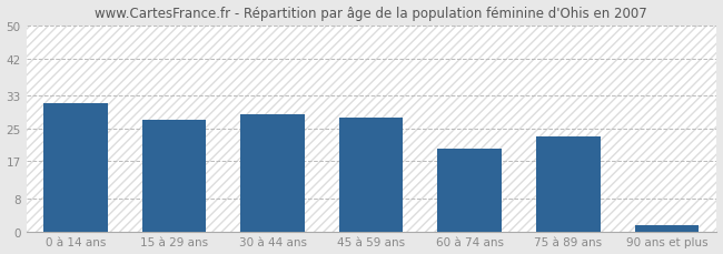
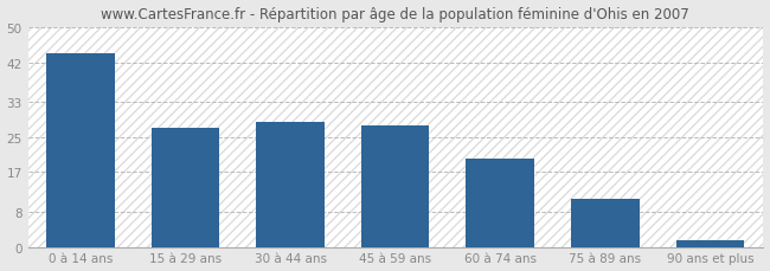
0 à 14 ans: 31.0 -> 44.0
75 à 89 ans: 23.0 -> 11.0
